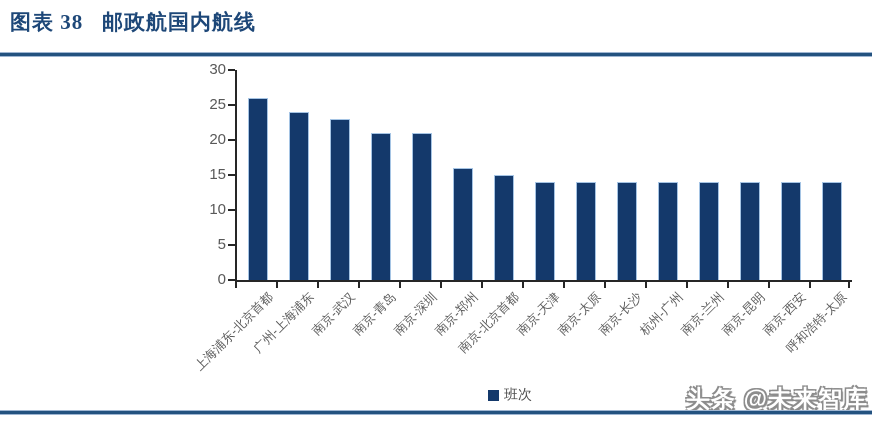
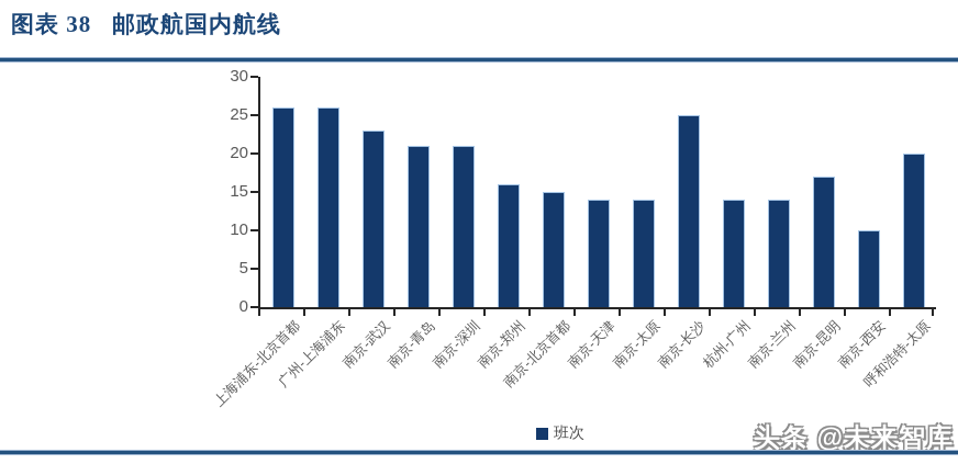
广州-上海浦东: 24 -> 26
南京-长沙: 14 -> 25
南京-昆明: 14 -> 17
南京-西安: 14 -> 10
呼和浩特-太原: 14 -> 20
